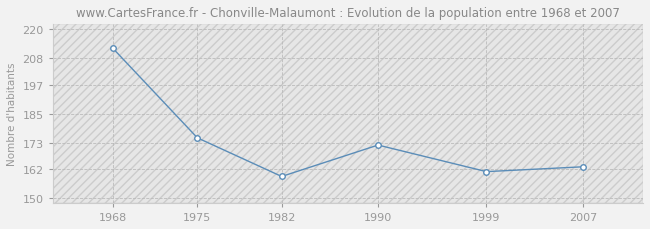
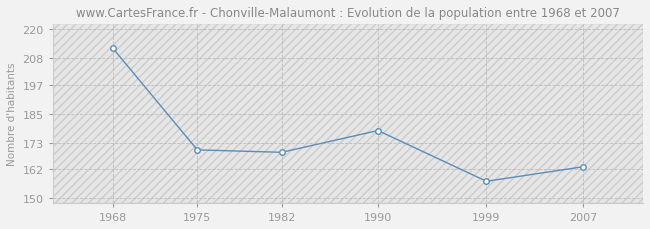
1975: 175 -> 170
1982: 159 -> 169
1990: 172 -> 178
1999: 161 -> 157
